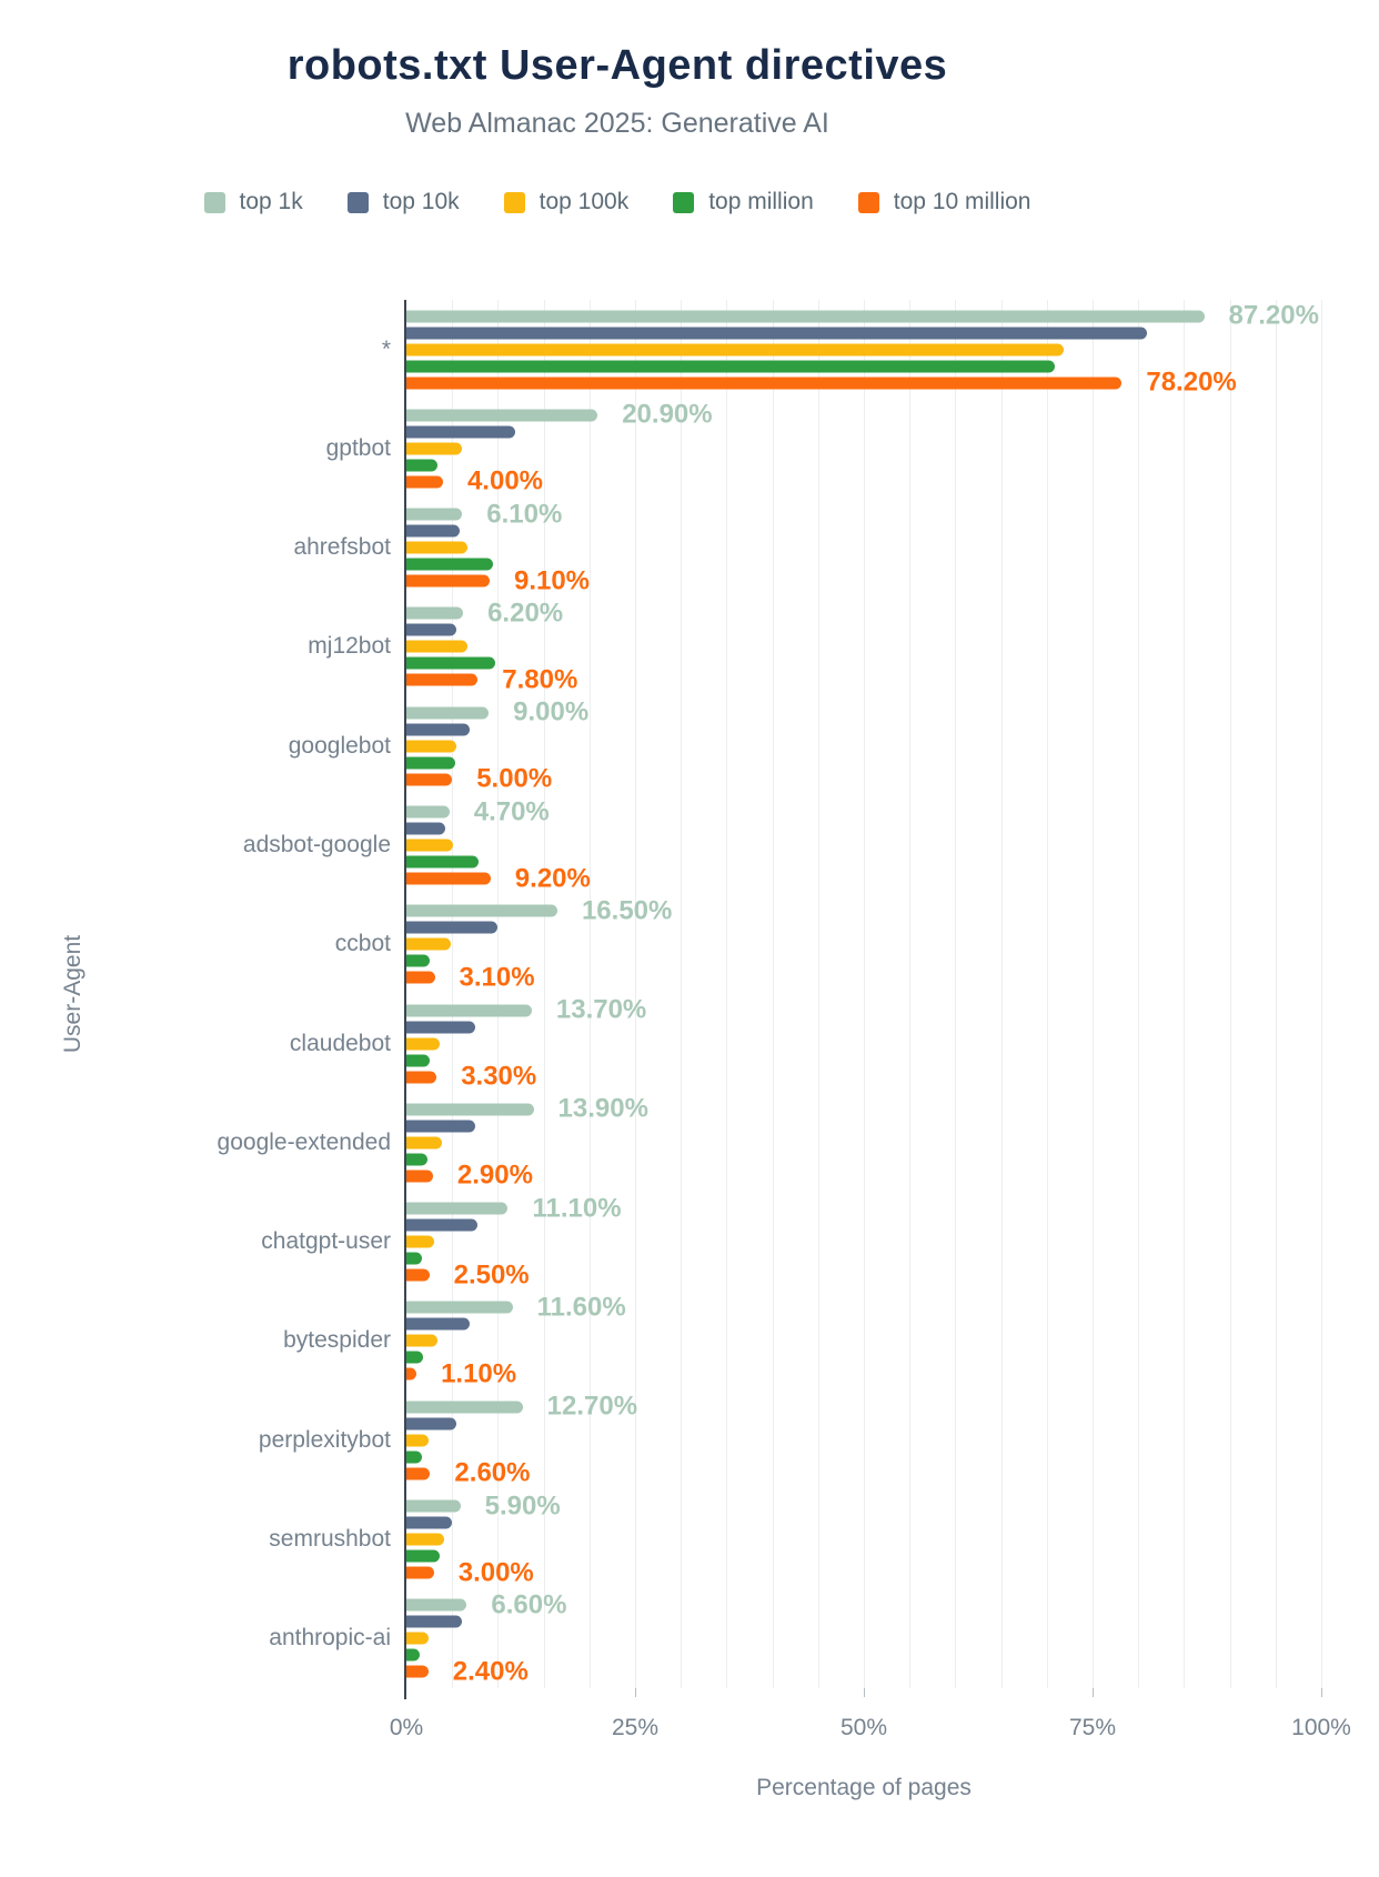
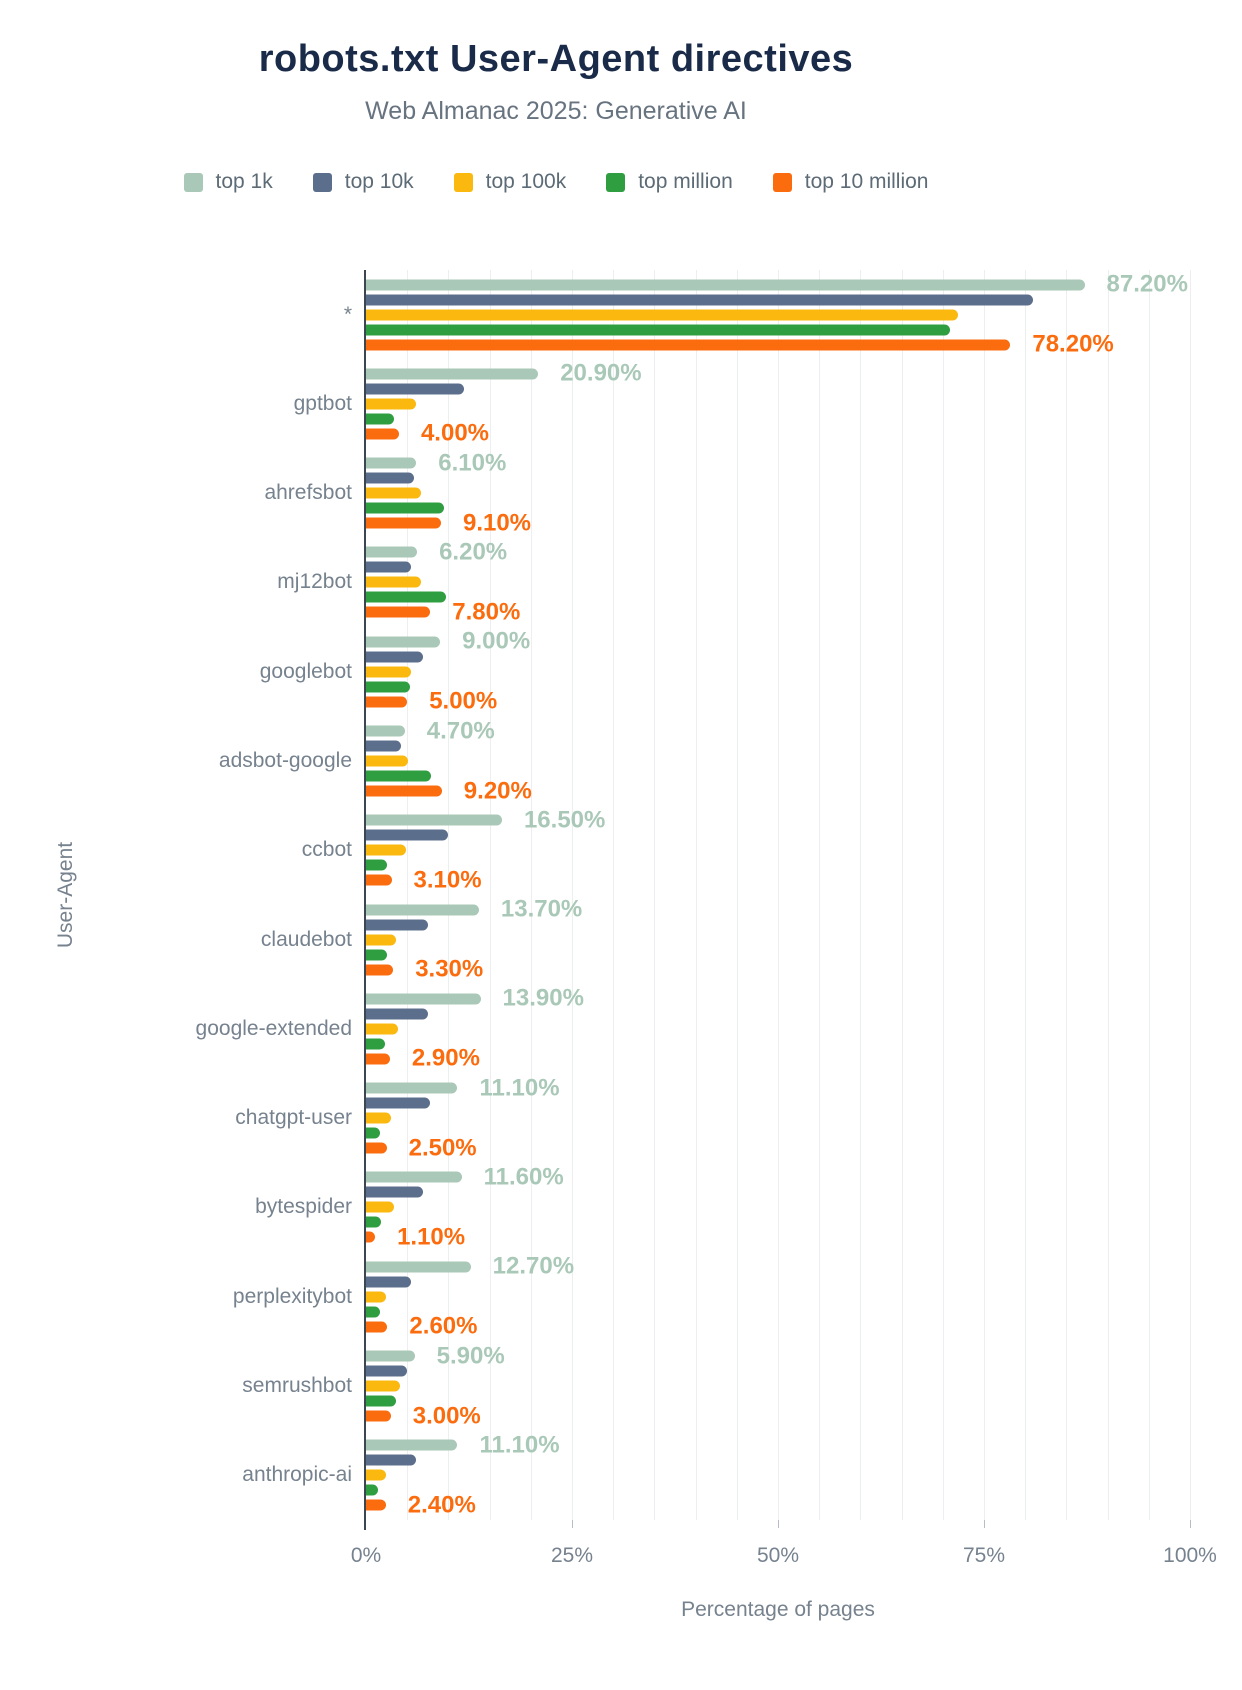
top 1k/anthropic-ai: 6.60% -> 11.10%
